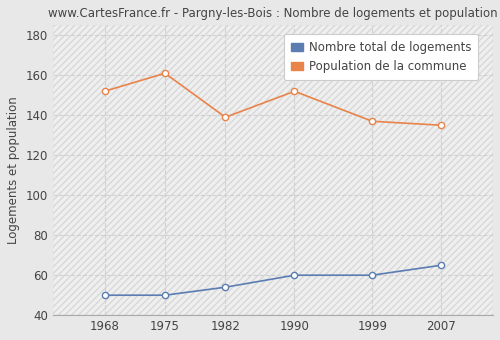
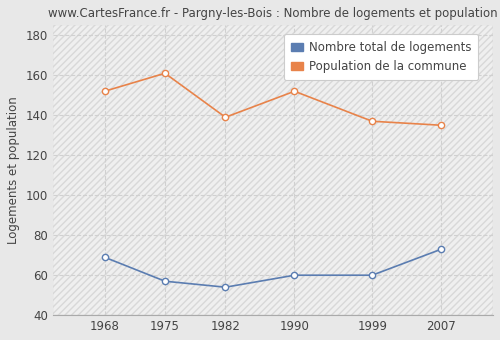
Nombre total de logements/1968: 50 -> 69
Nombre total de logements/1975: 50 -> 57
Nombre total de logements/2007: 65 -> 73
